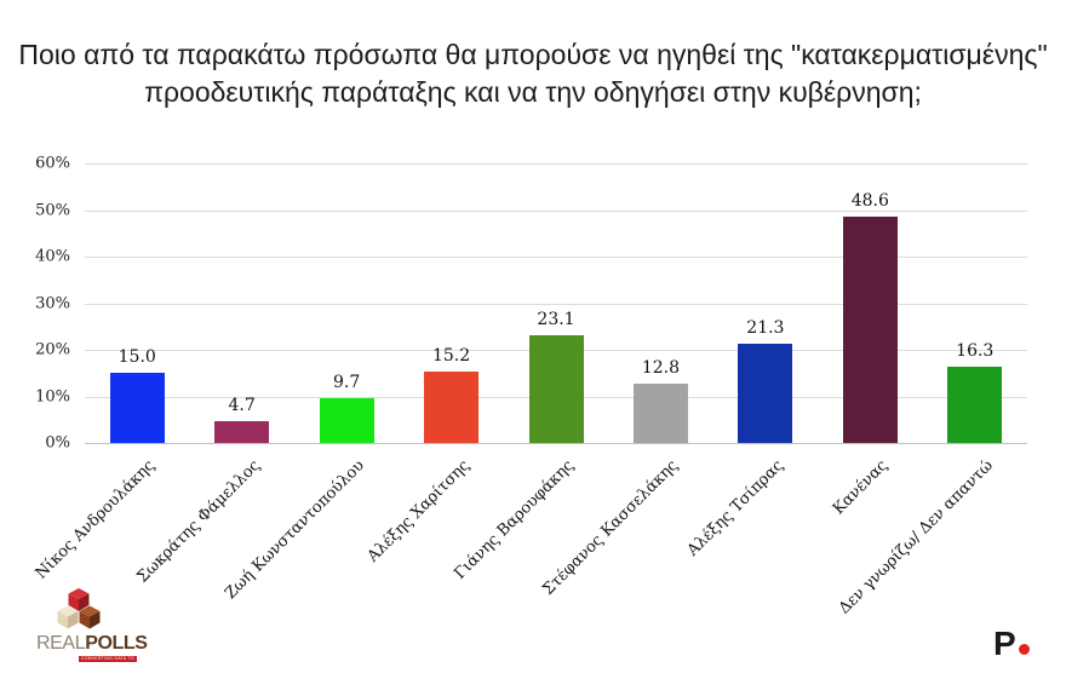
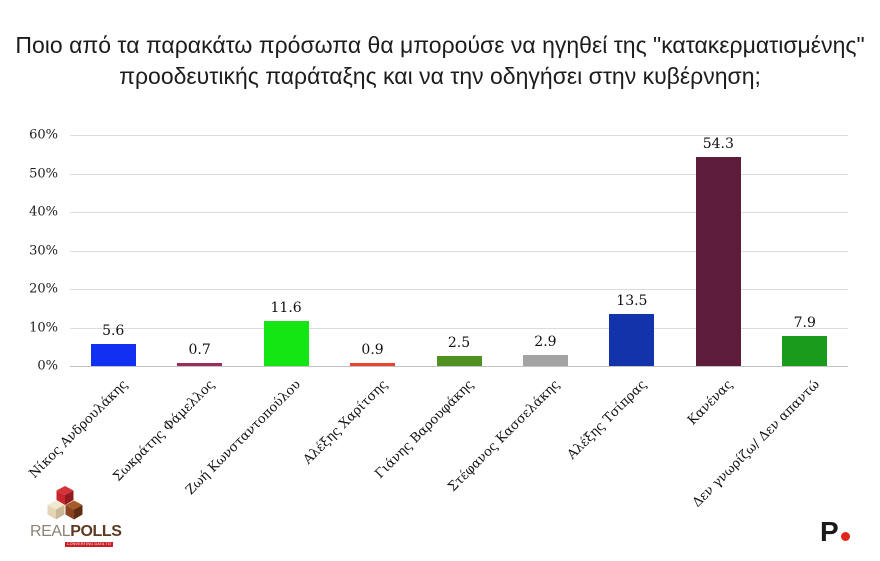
Νίκος Ανδρουλάκης: 15.0 -> 5.6
Σωκράτης Φάμελλος: 4.7 -> 0.7
Ζωή Κωνσταντοπούλου: 9.7 -> 11.6
Αλέξης Χαρίτσης: 15.2 -> 0.9
Γιάνης Βαρουφάκης: 23.1 -> 2.5
Στέφανος Κασσελάκης: 12.8 -> 2.9
Αλέξης Τσίπρας: 21.3 -> 13.5
Κανένας: 48.6 -> 54.3
Δεν γνωρίζω/ Δεν απαντώ: 16.3 -> 7.9
